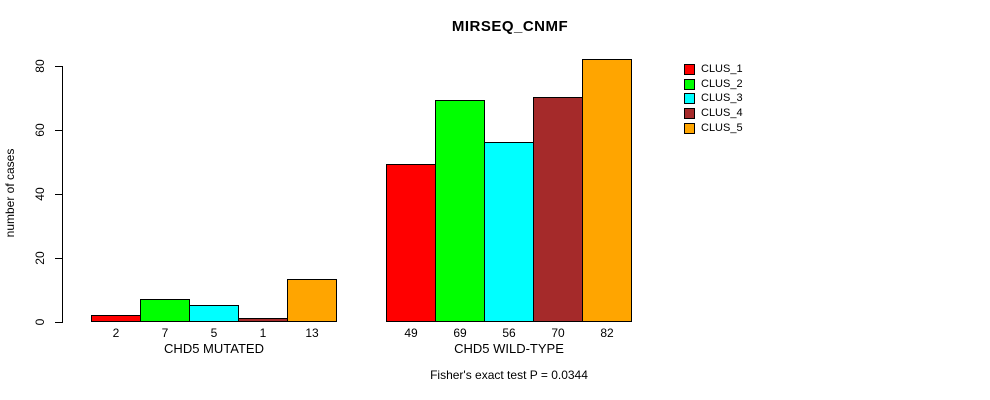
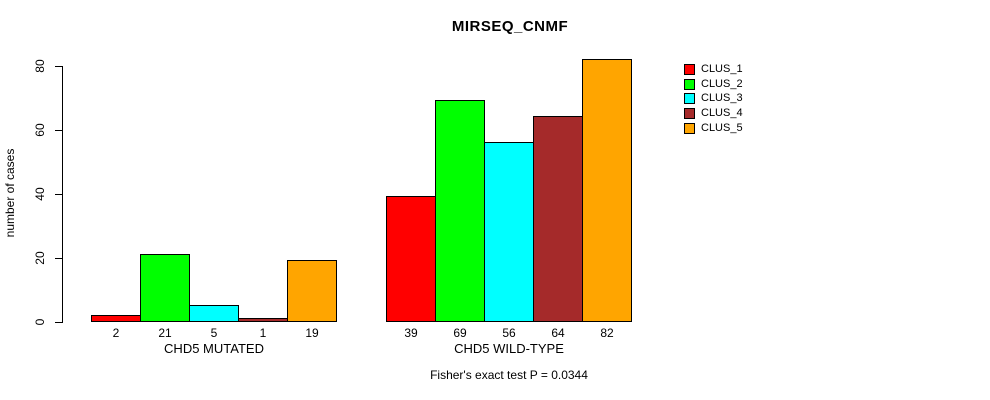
CLUS_2/CHD5 MUTATED: 7 -> 21
CLUS_5/CHD5 MUTATED: 13 -> 19
CLUS_1/CHD5 WILD-TYPE: 49 -> 39
CLUS_4/CHD5 WILD-TYPE: 70 -> 64
